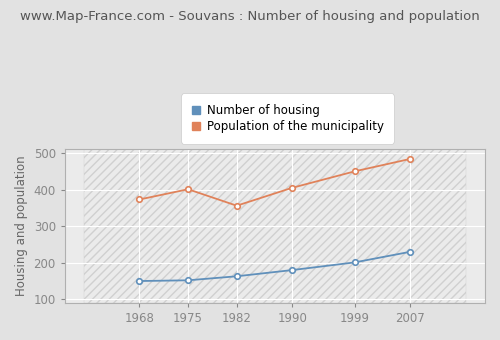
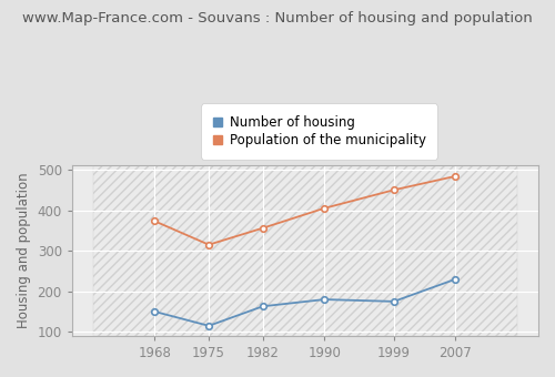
Number of housing/1975: 152 -> 115
Population of the municipality/1975: 401 -> 315
Number of housing/1999: 201 -> 175
